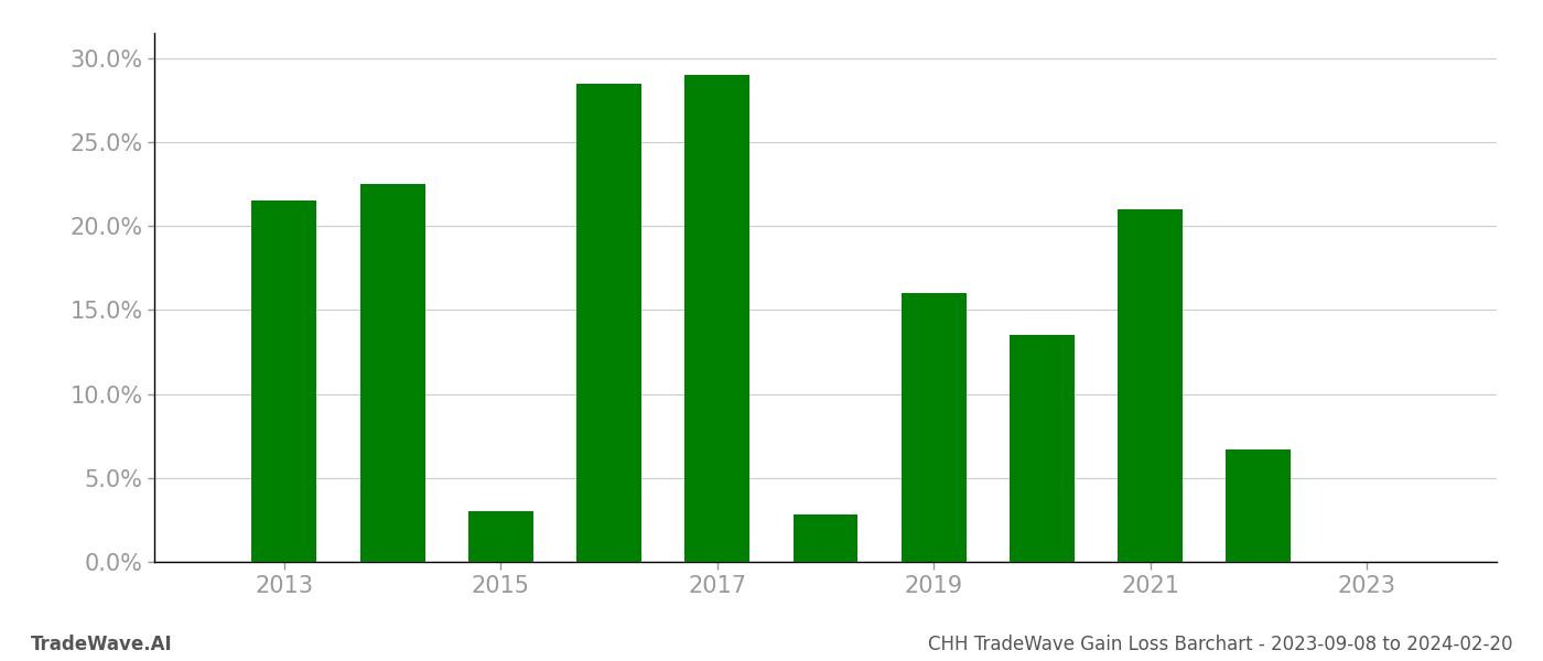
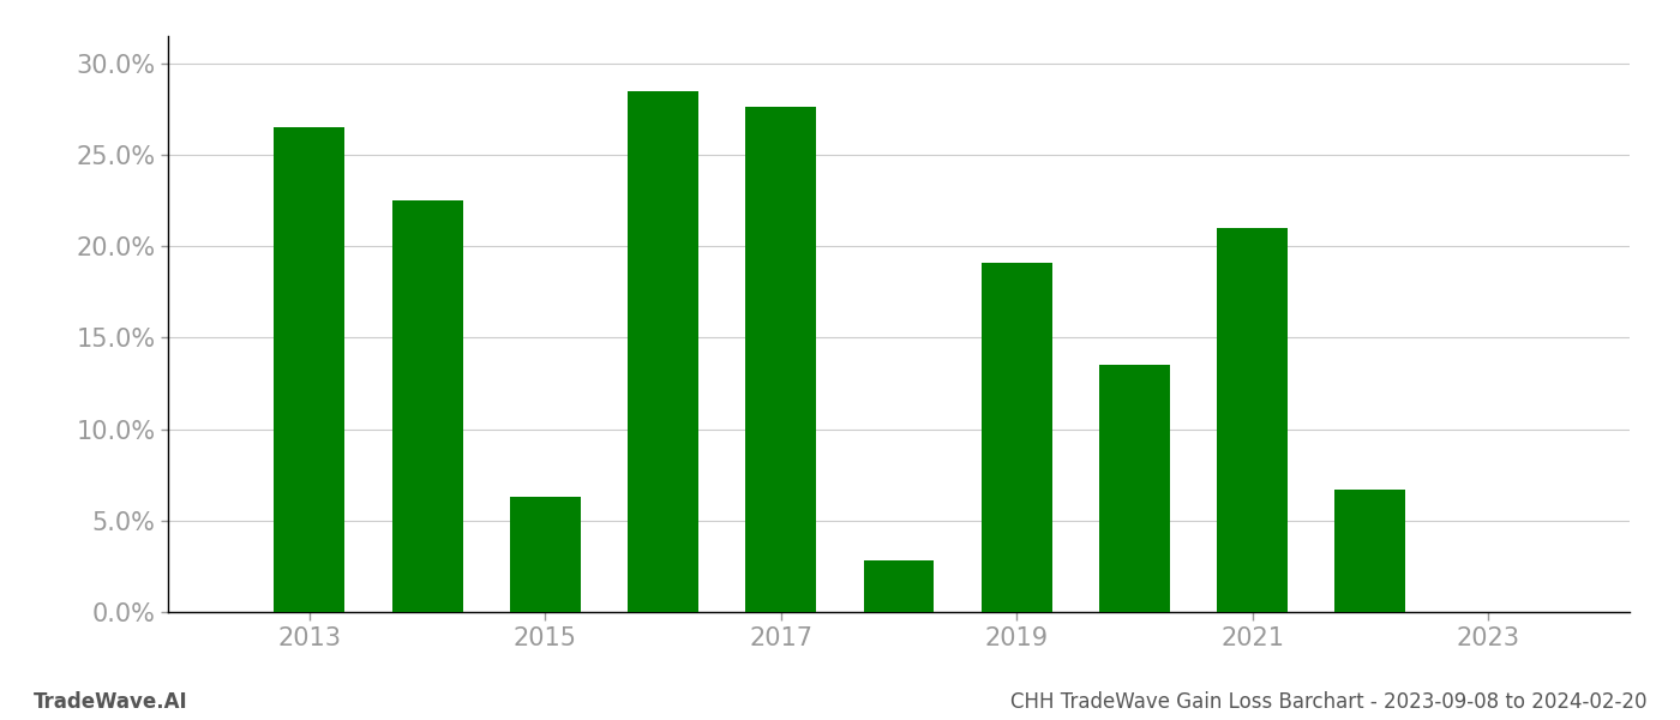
2013: 21.5% -> 26.5%
2015: 3.0% -> 6.3%
2017: 29.0% -> 27.6%
2019: 16.0% -> 19.1%
